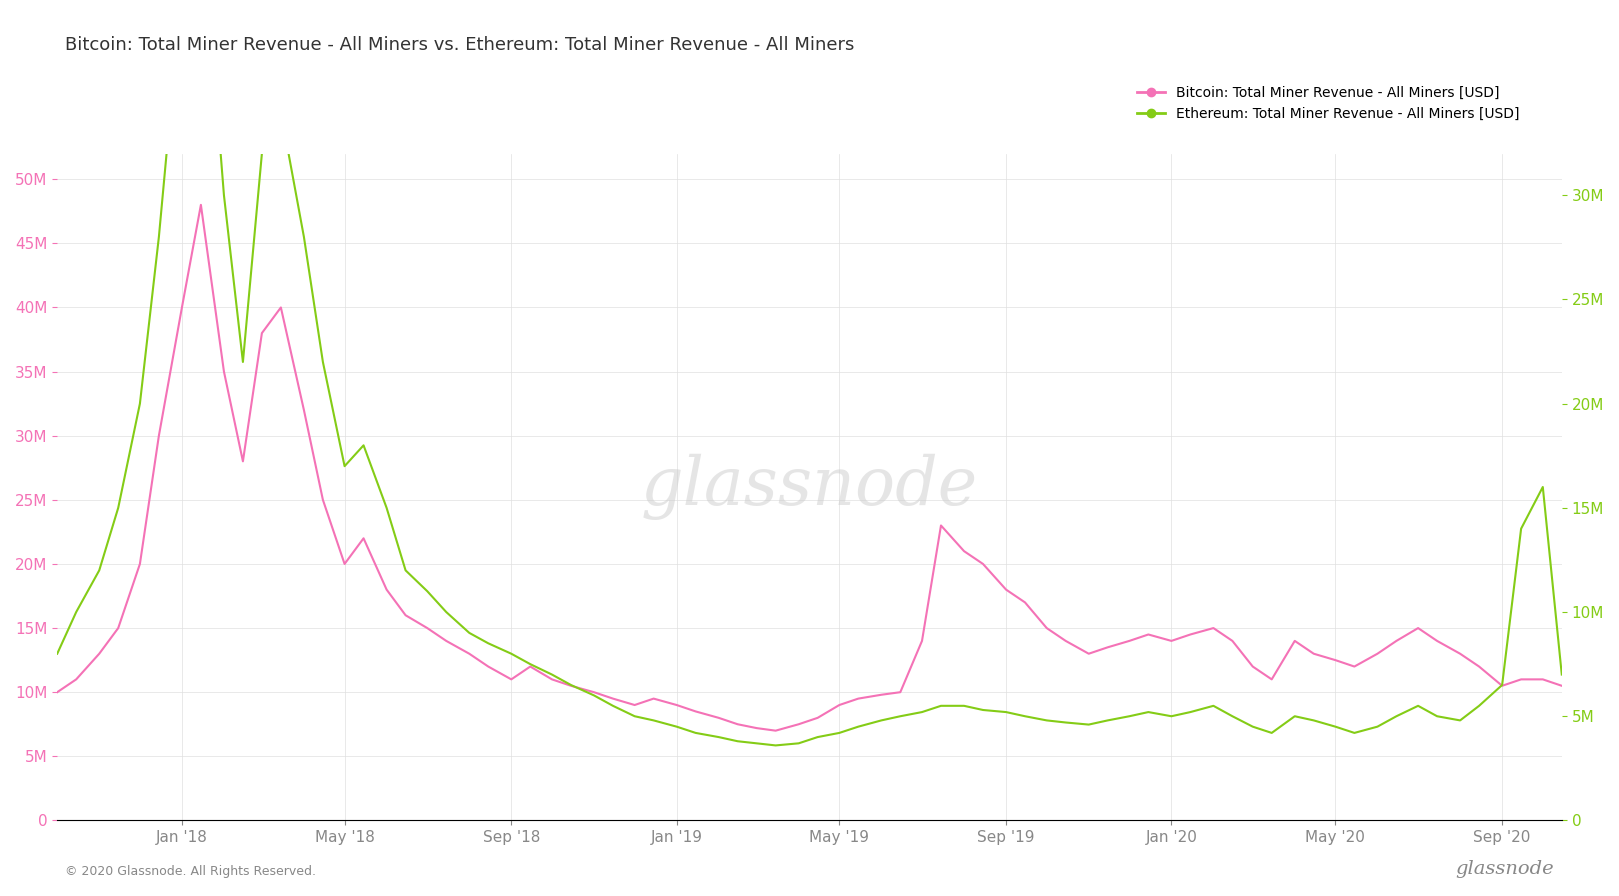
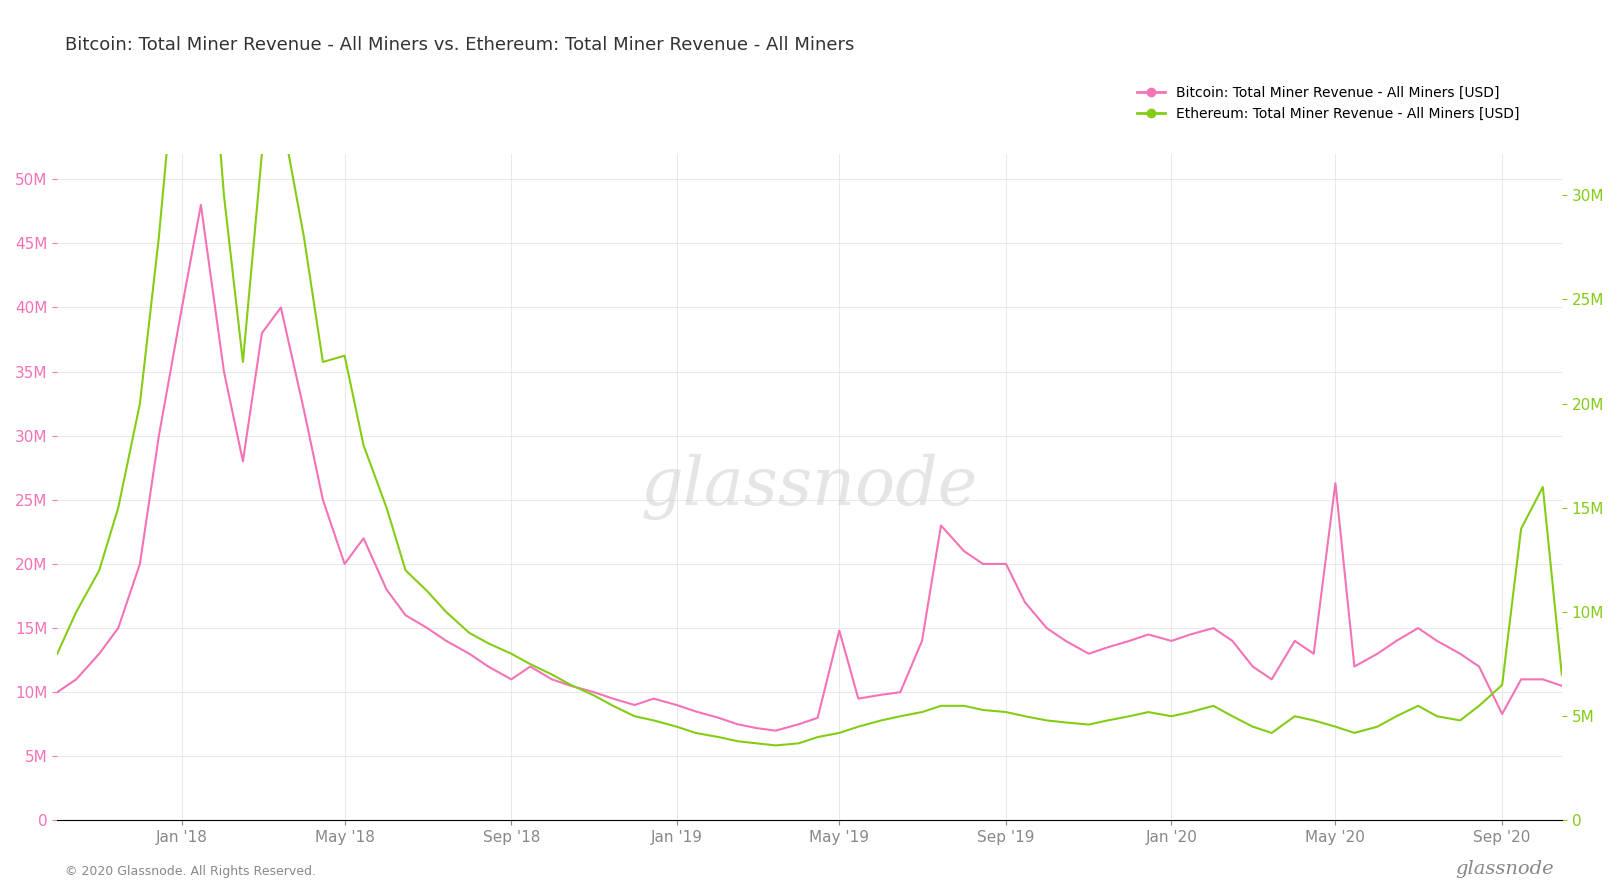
Ethereum: Total Miner Revenue - All Miners [USD]/May '18: 17.0M -> 22.3M
Bitcoin: Total Miner Revenue - All Miners [USD]/May '19: 9.0M -> 14.8M
Bitcoin: Total Miner Revenue - All Miners [USD]/Sep '19: 18.0M -> 20.0M
Bitcoin: Total Miner Revenue - All Miners [USD]/May '20: 12.5M -> 26.3M
Bitcoin: Total Miner Revenue - All Miners [USD]/Sep '20: 10.5M -> 8.3M
